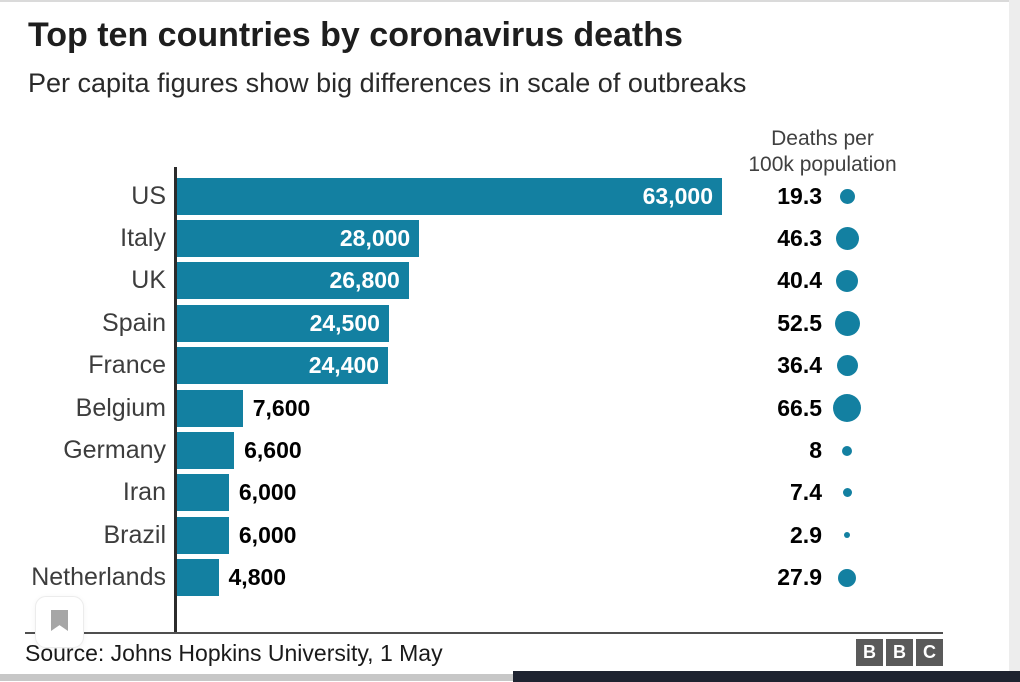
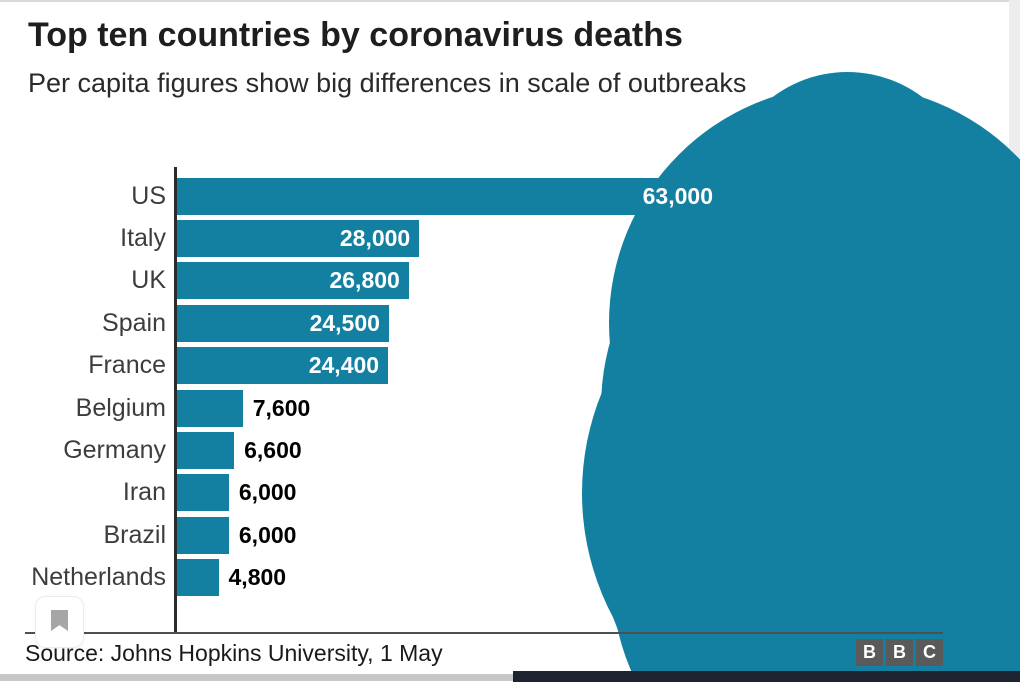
Deaths per 100k population/US: 19.3 -> 5224.3
Deaths per 100k population/Italy: 46.3 -> 4395.5
Deaths per 100k population/Spain: 52.5 -> 19034.4
Deaths per 100k population/France: 36.4 -> 8716.8
Deaths per 100k population/Belgium: 66.5 -> 20352.4
Deaths per 100k population/Iran: 7.4 -> 23572.7
Deaths per 100k population/Brazil: 2.9 -> 20687.3
Deaths per 100k population/Netherlands: 27.9 -> 18575.3
